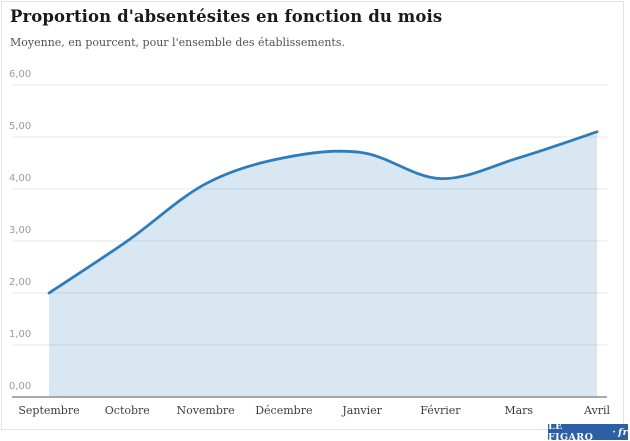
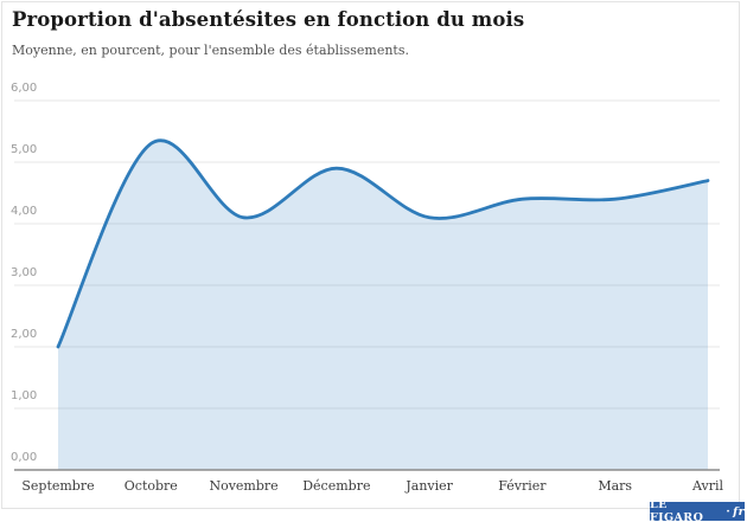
Octobre: 3,0 -> 5,3
Décembre: 4,6 -> 4,9
Janvier: 4,7 -> 4,1
Février: 4,2 -> 4,4
Mars: 4,6 -> 4,4
Avril: 5,1 -> 4,7
